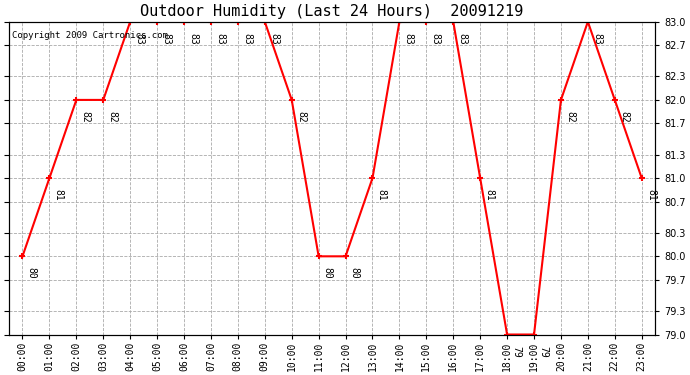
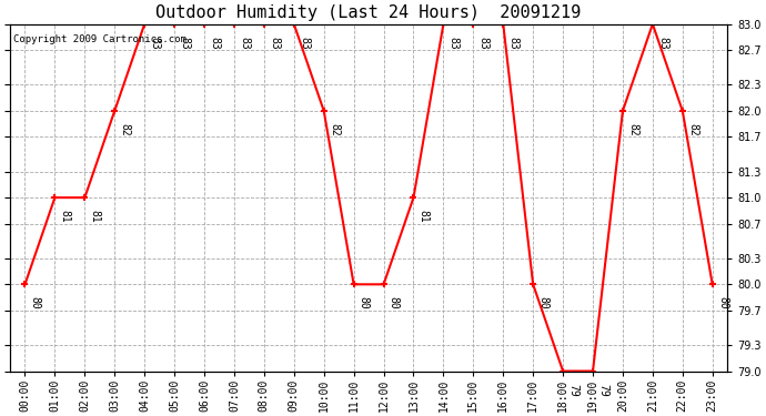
02:00: 82 -> 81
17:00: 81 -> 80
23:00: 81 -> 80
